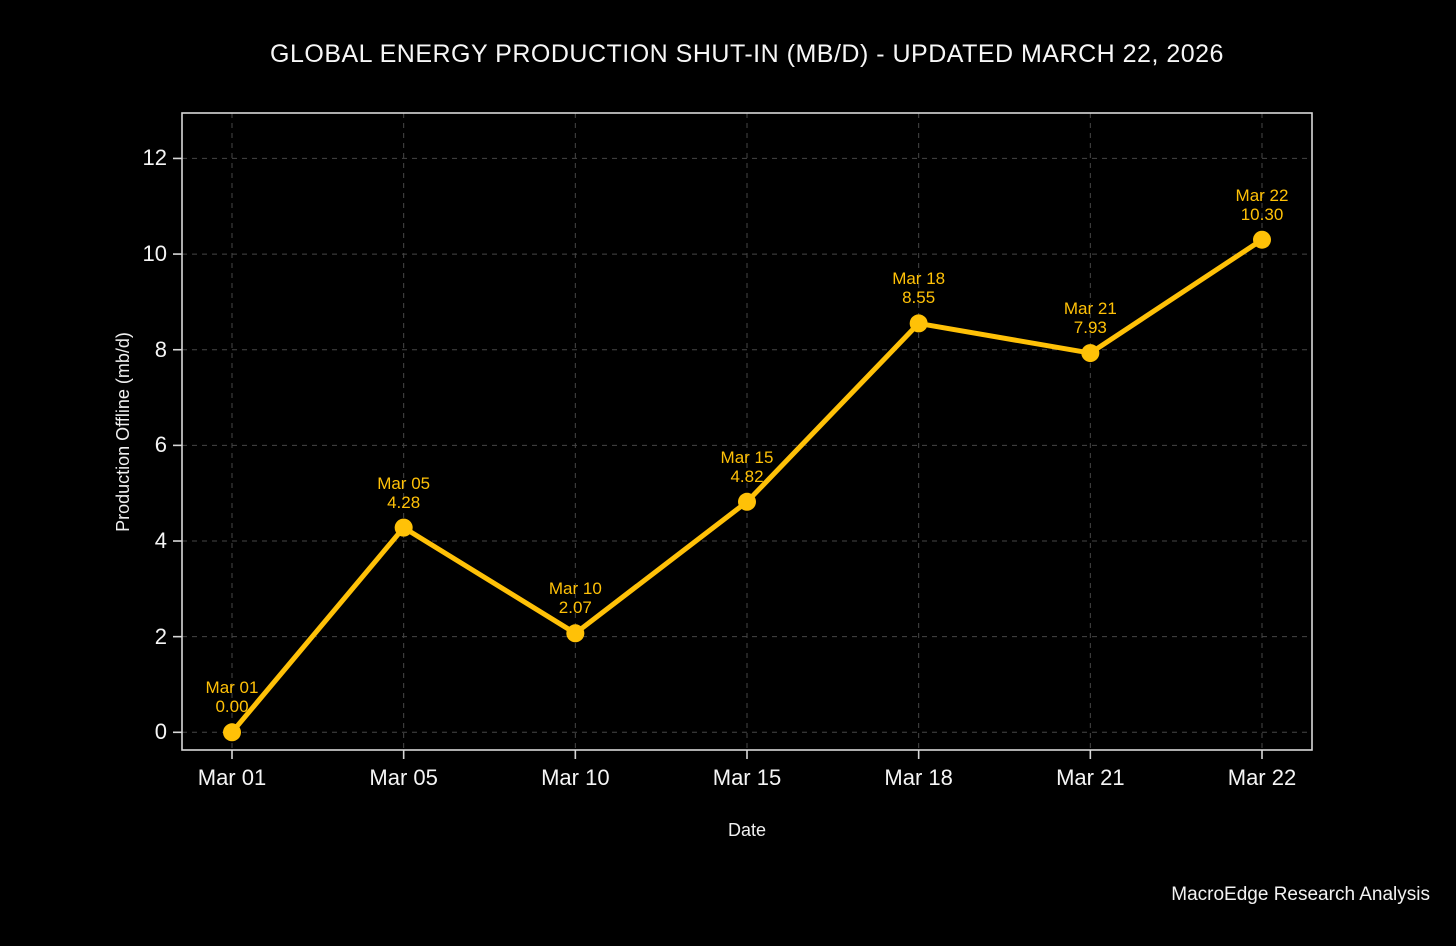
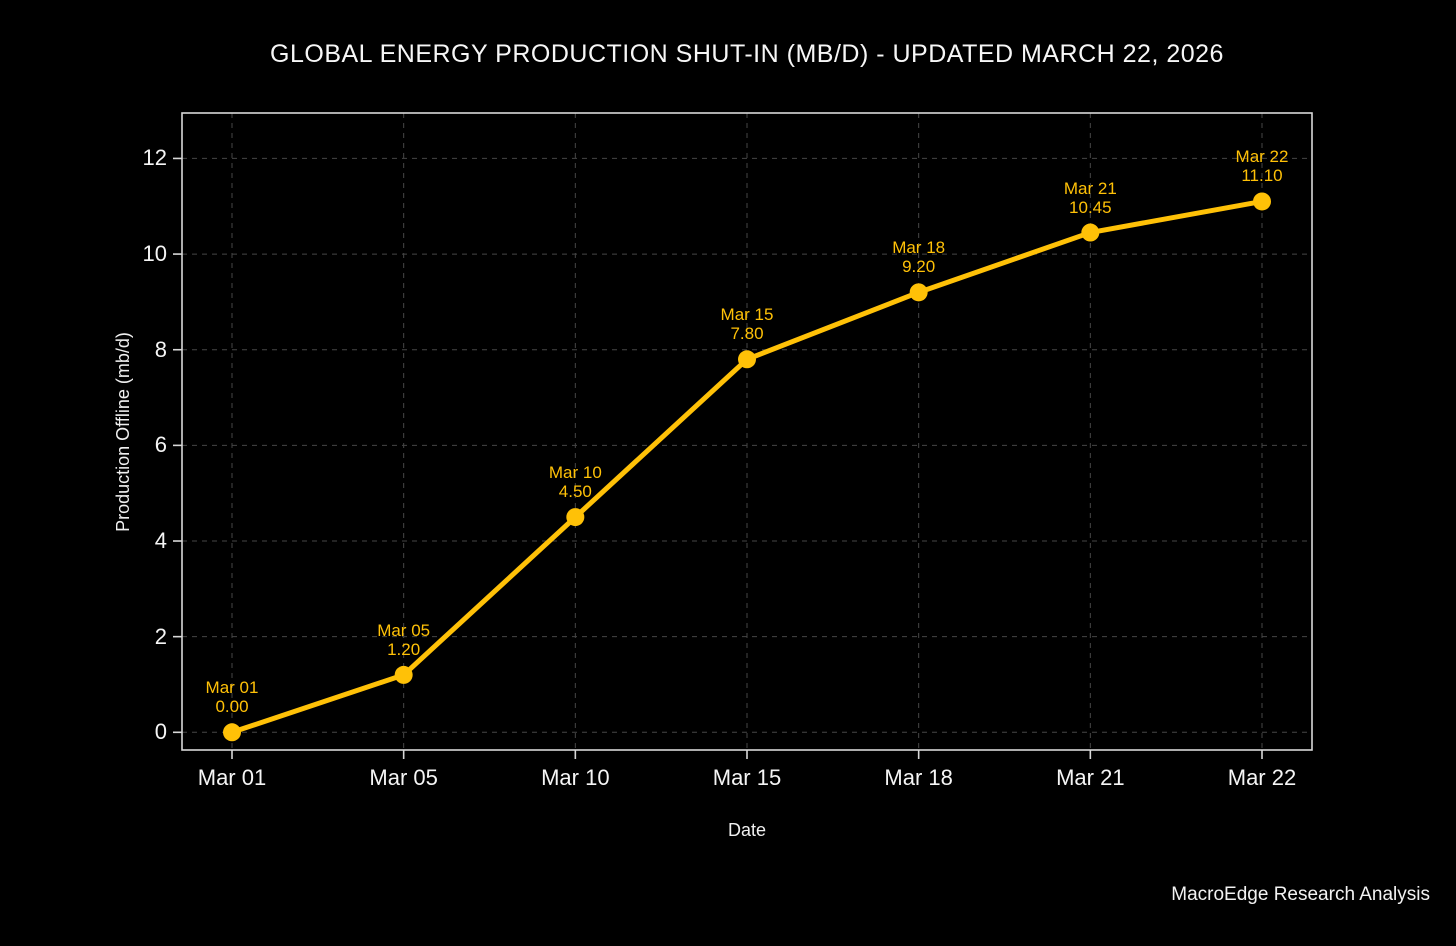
Mar 05: 4.28 -> 1.20
Mar 10: 2.07 -> 4.50
Mar 15: 4.82 -> 7.80
Mar 18: 8.55 -> 9.20
Mar 21: 7.93 -> 10.45
Mar 22: 10.30 -> 11.10
